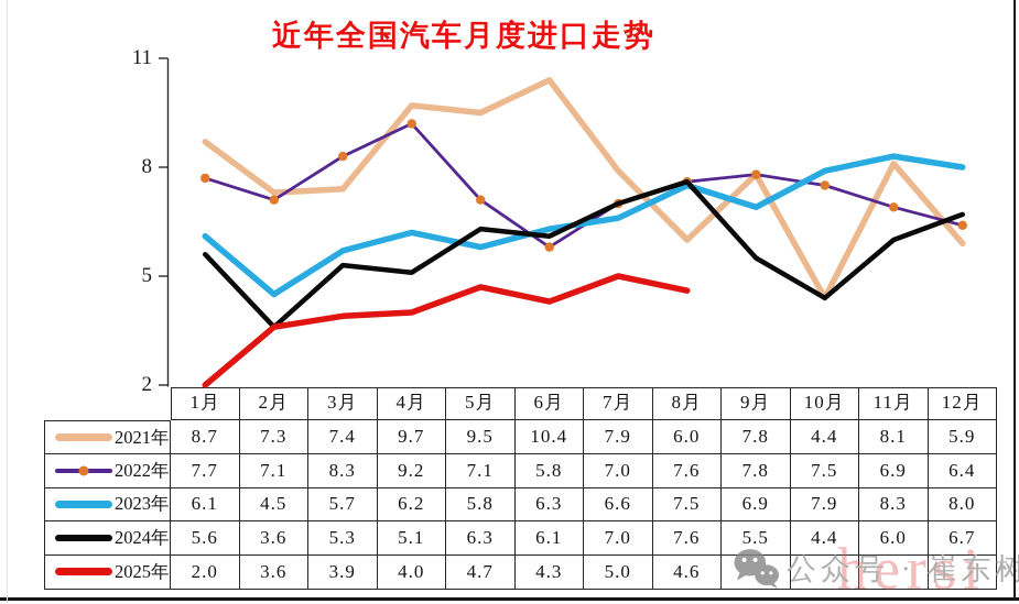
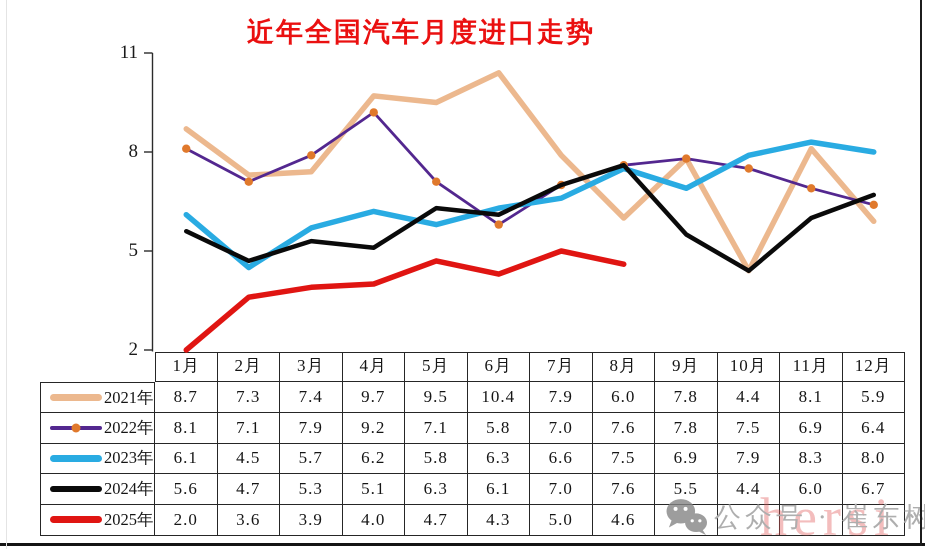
2022年/1月: 7.7 -> 8.1
2024年/2月: 3.6 -> 4.7
2022年/3月: 8.3 -> 7.9
